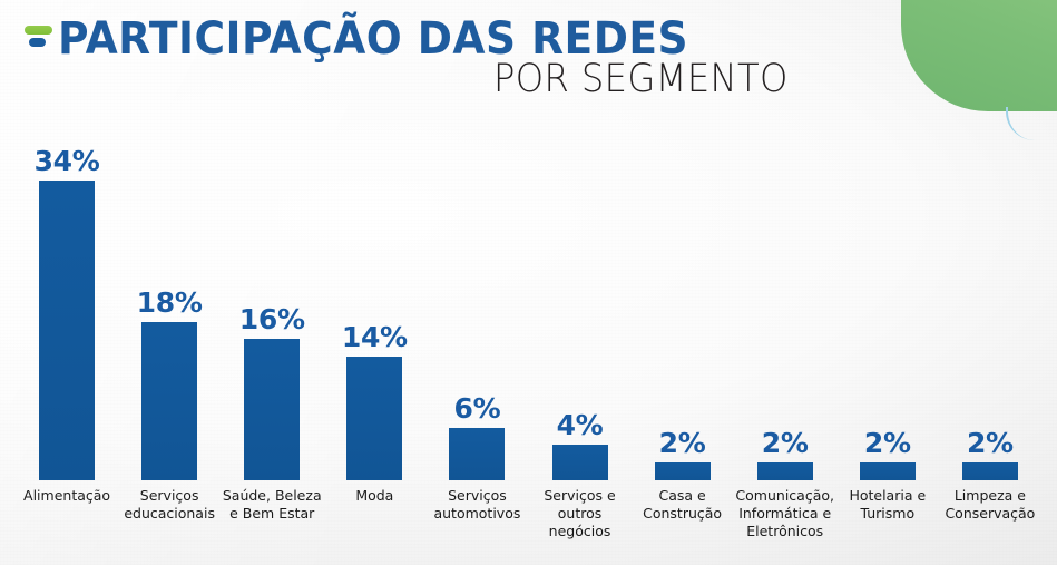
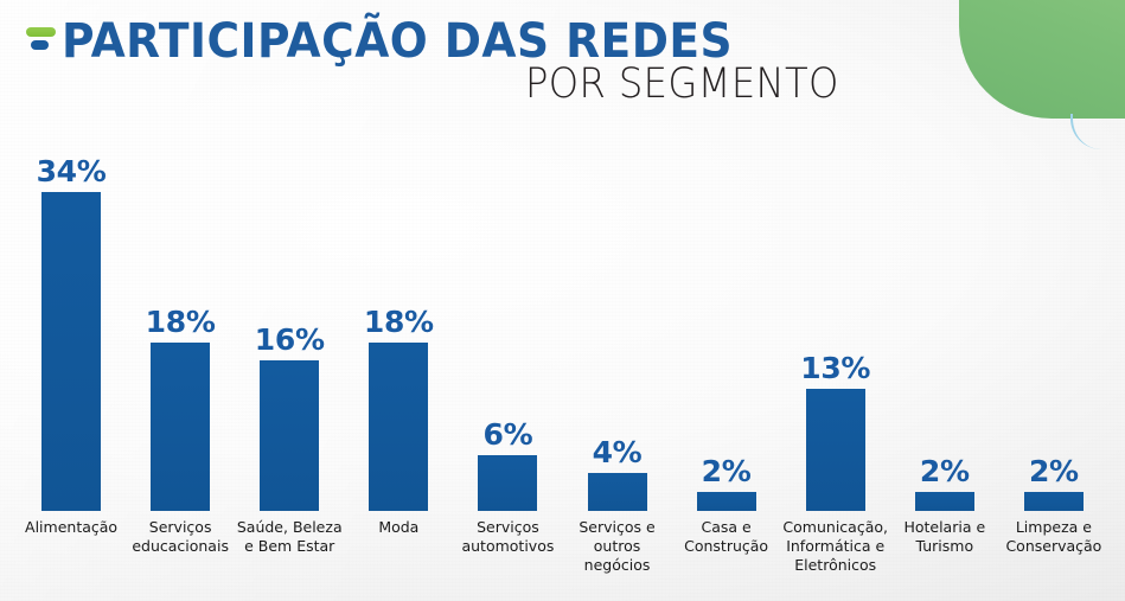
Moda: 14% -> 18%
Comunicação, Informática e Eletrônicos: 2% -> 13%
